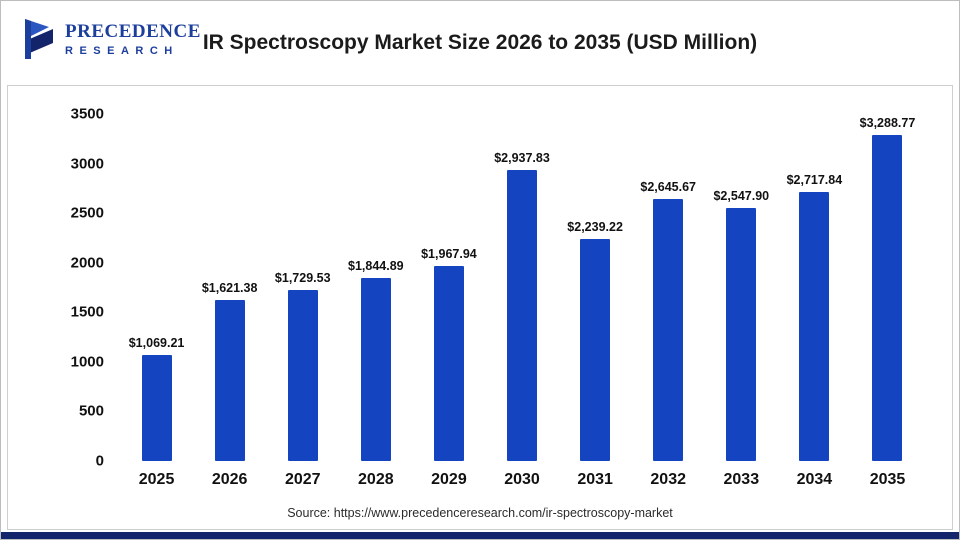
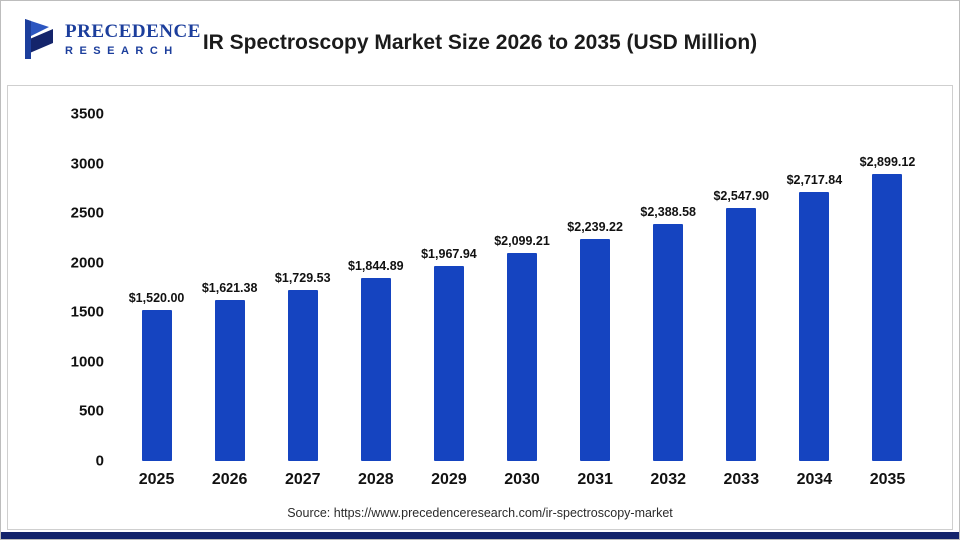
2025: $1,069.21 -> $1,520.00
2030: $2,937.83 -> $2,099.21
2032: $2,645.67 -> $2,388.58
2035: $3,288.77 -> $2,899.12
